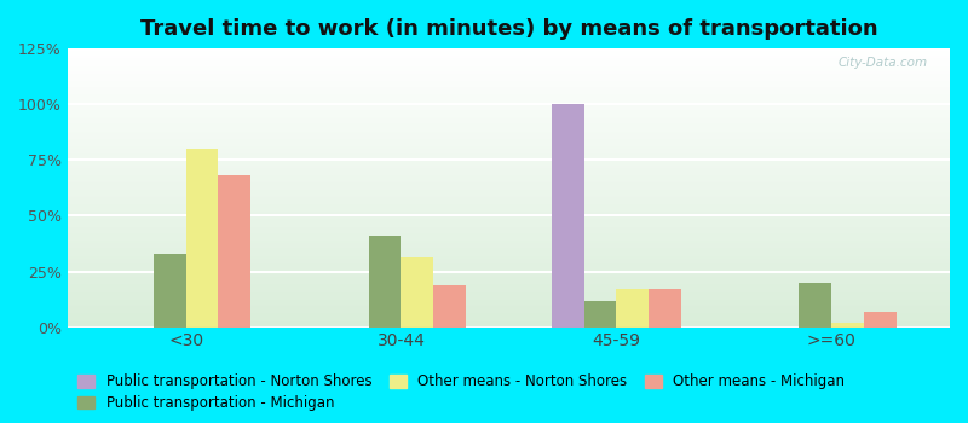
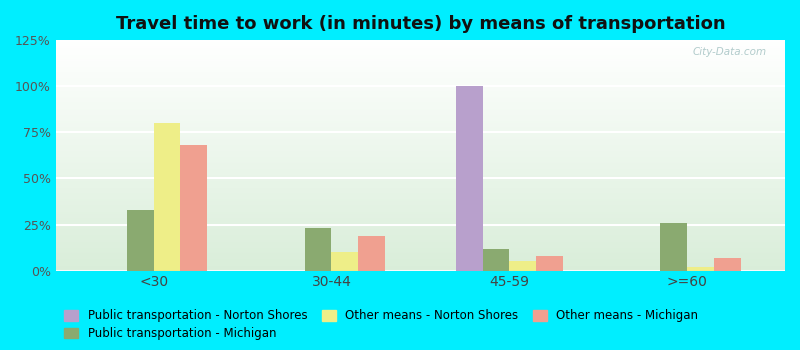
Public transportation - Michigan/30-44: 41% -> 23%
Other means - Norton Shores/30-44: 31% -> 10%
Other means - Norton Shores/45-59: 17% -> 5%
Other means - Michigan/45-59: 17% -> 8%
Public transportation - Michigan/>=60: 20% -> 26%
